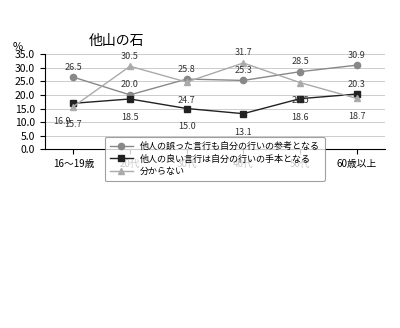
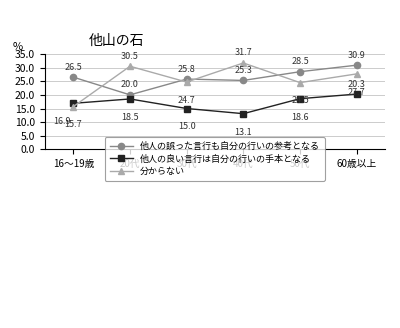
分からない/60歳以上: 18.7 -> 27.7
